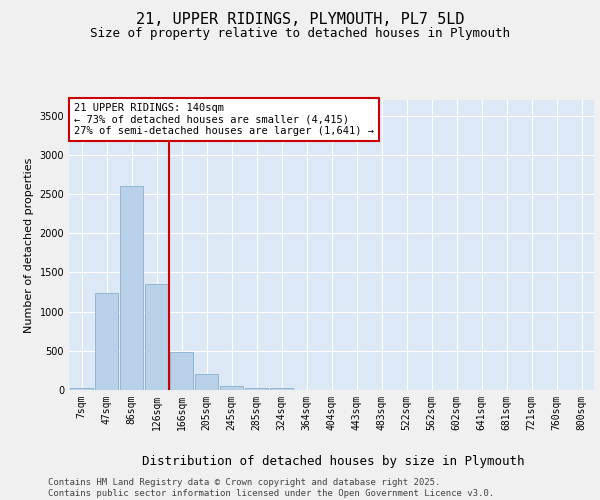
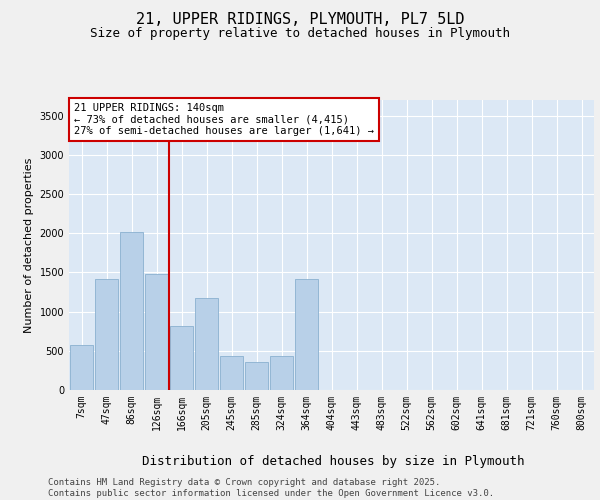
7sqm: 20 -> 580
47sqm: 1240 -> 1420
86sqm: 2600 -> 2020
126sqm: 1350 -> 1480
166sqm: 490 -> 820
205sqm: 200 -> 1180
245sqm: 50 -> 440
285sqm: 30 -> 360
324sqm: 20 -> 440
364sqm: 0 -> 1420
